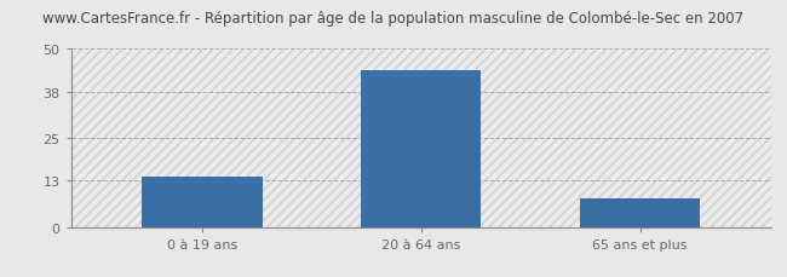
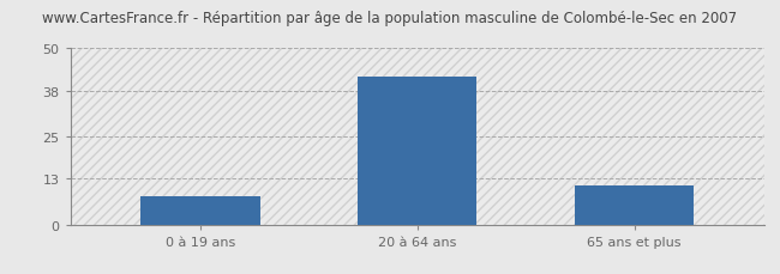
0 à 19 ans: 14 -> 8
20 à 64 ans: 44 -> 42
65 ans et plus: 8 -> 11
